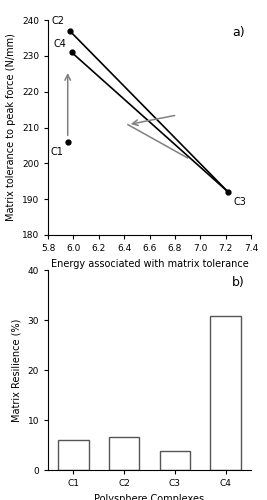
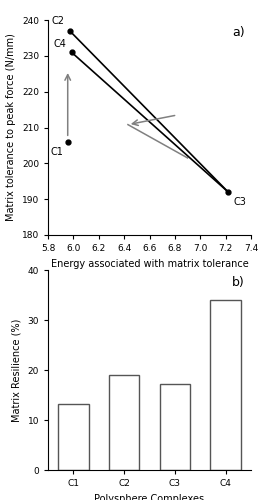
C1: 6.0 -> 13.2
C2: 6.6 -> 19.0
C3: 3.8 -> 17.2
C4: 30.8 -> 34.0
